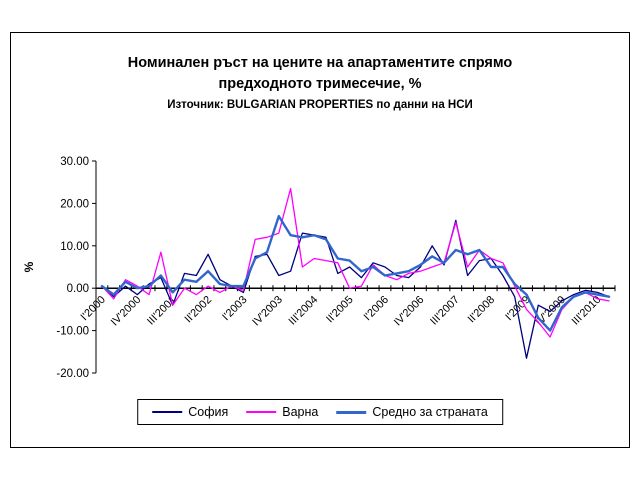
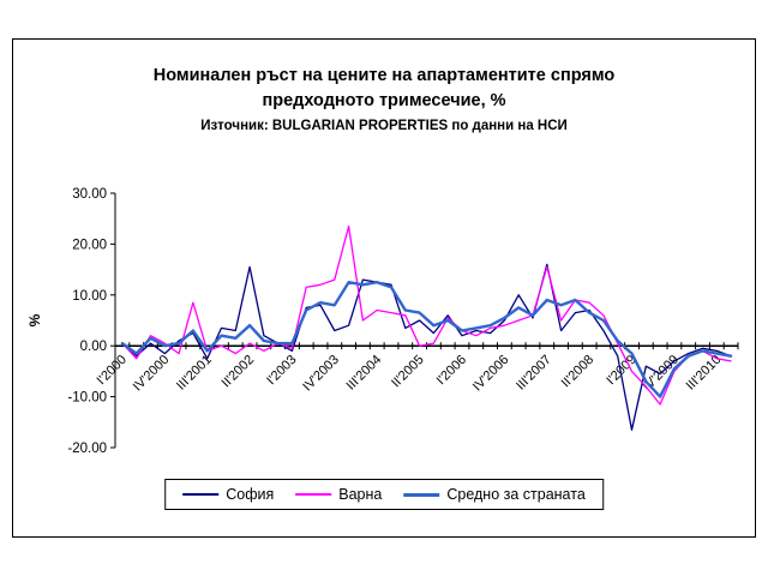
София/III'2001: -4 -> -2
Варна/III'2001: -4 -> -1
София/II'2002: 8 -> 16
Средно за страната/IV'2003: 17 -> 8
София/I'2006: 5 -> 2
Варна/II'2008: 7 -> 8
Средно за страната/II'2008: 5 -> 6
